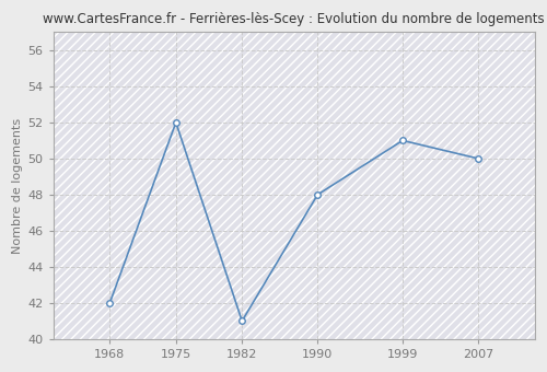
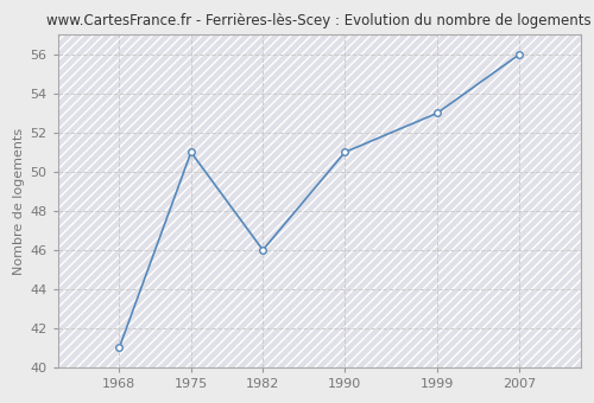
1968: 42 -> 41
1975: 52 -> 51
1982: 41 -> 46
1990: 48 -> 51
1999: 51 -> 53
2007: 50 -> 56
